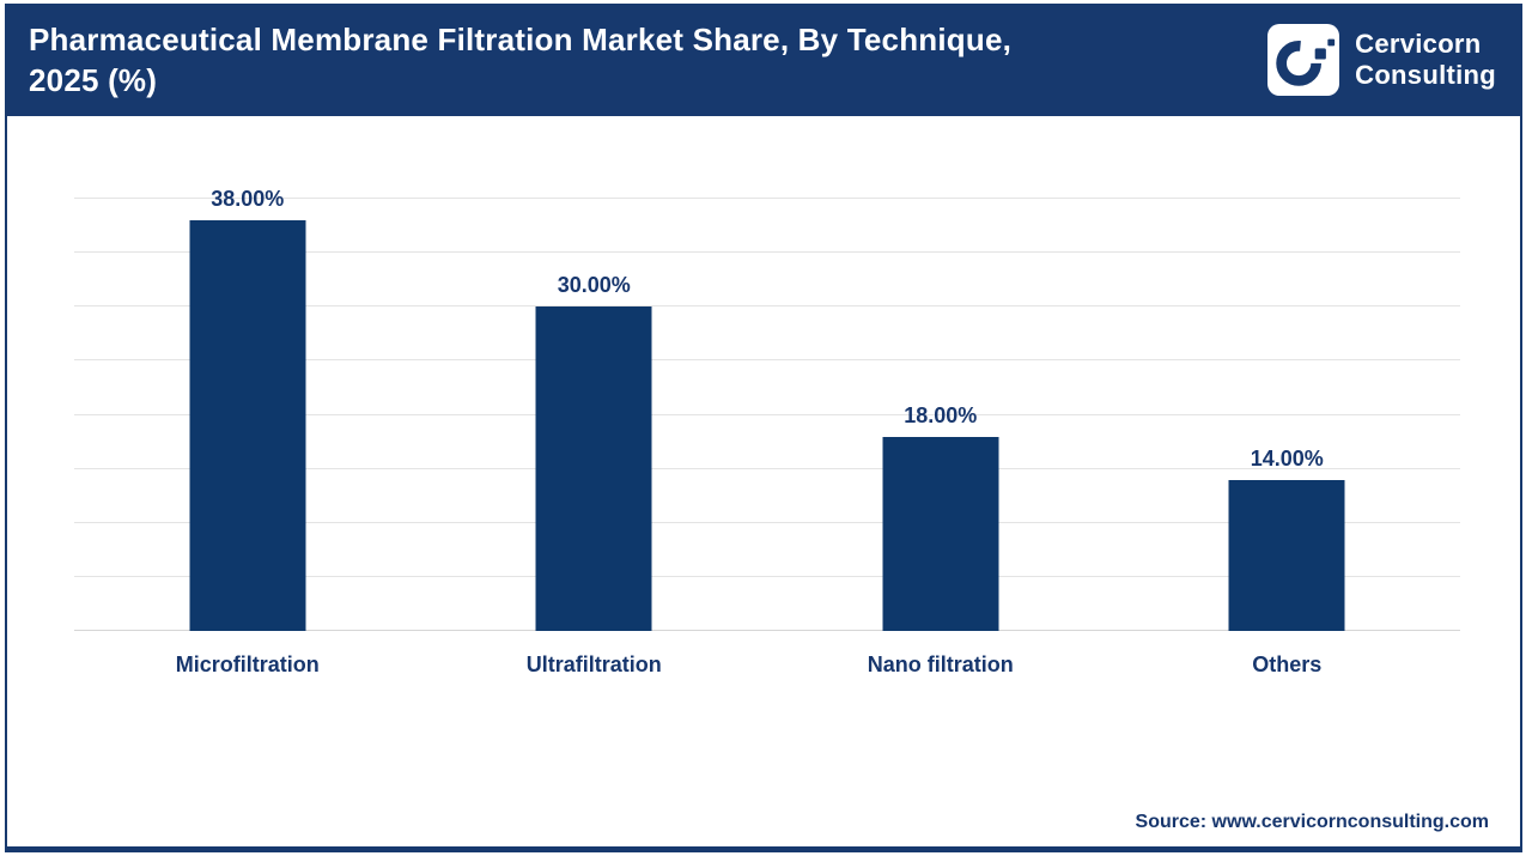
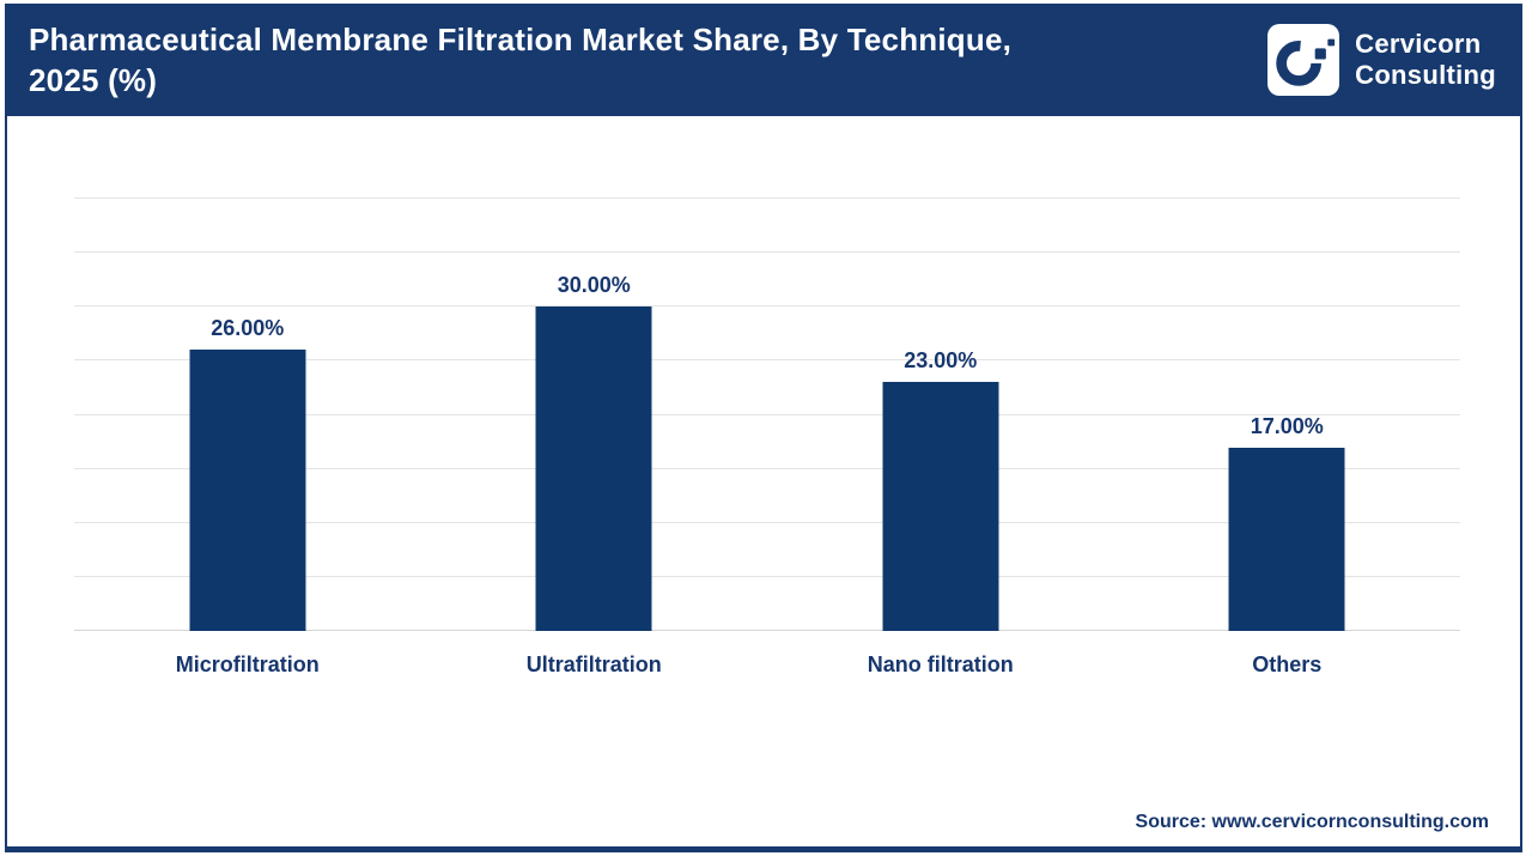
Microfiltration: 38.00% -> 26.00%
Nano filtration: 18.00% -> 23.00%
Others: 14.00% -> 17.00%
